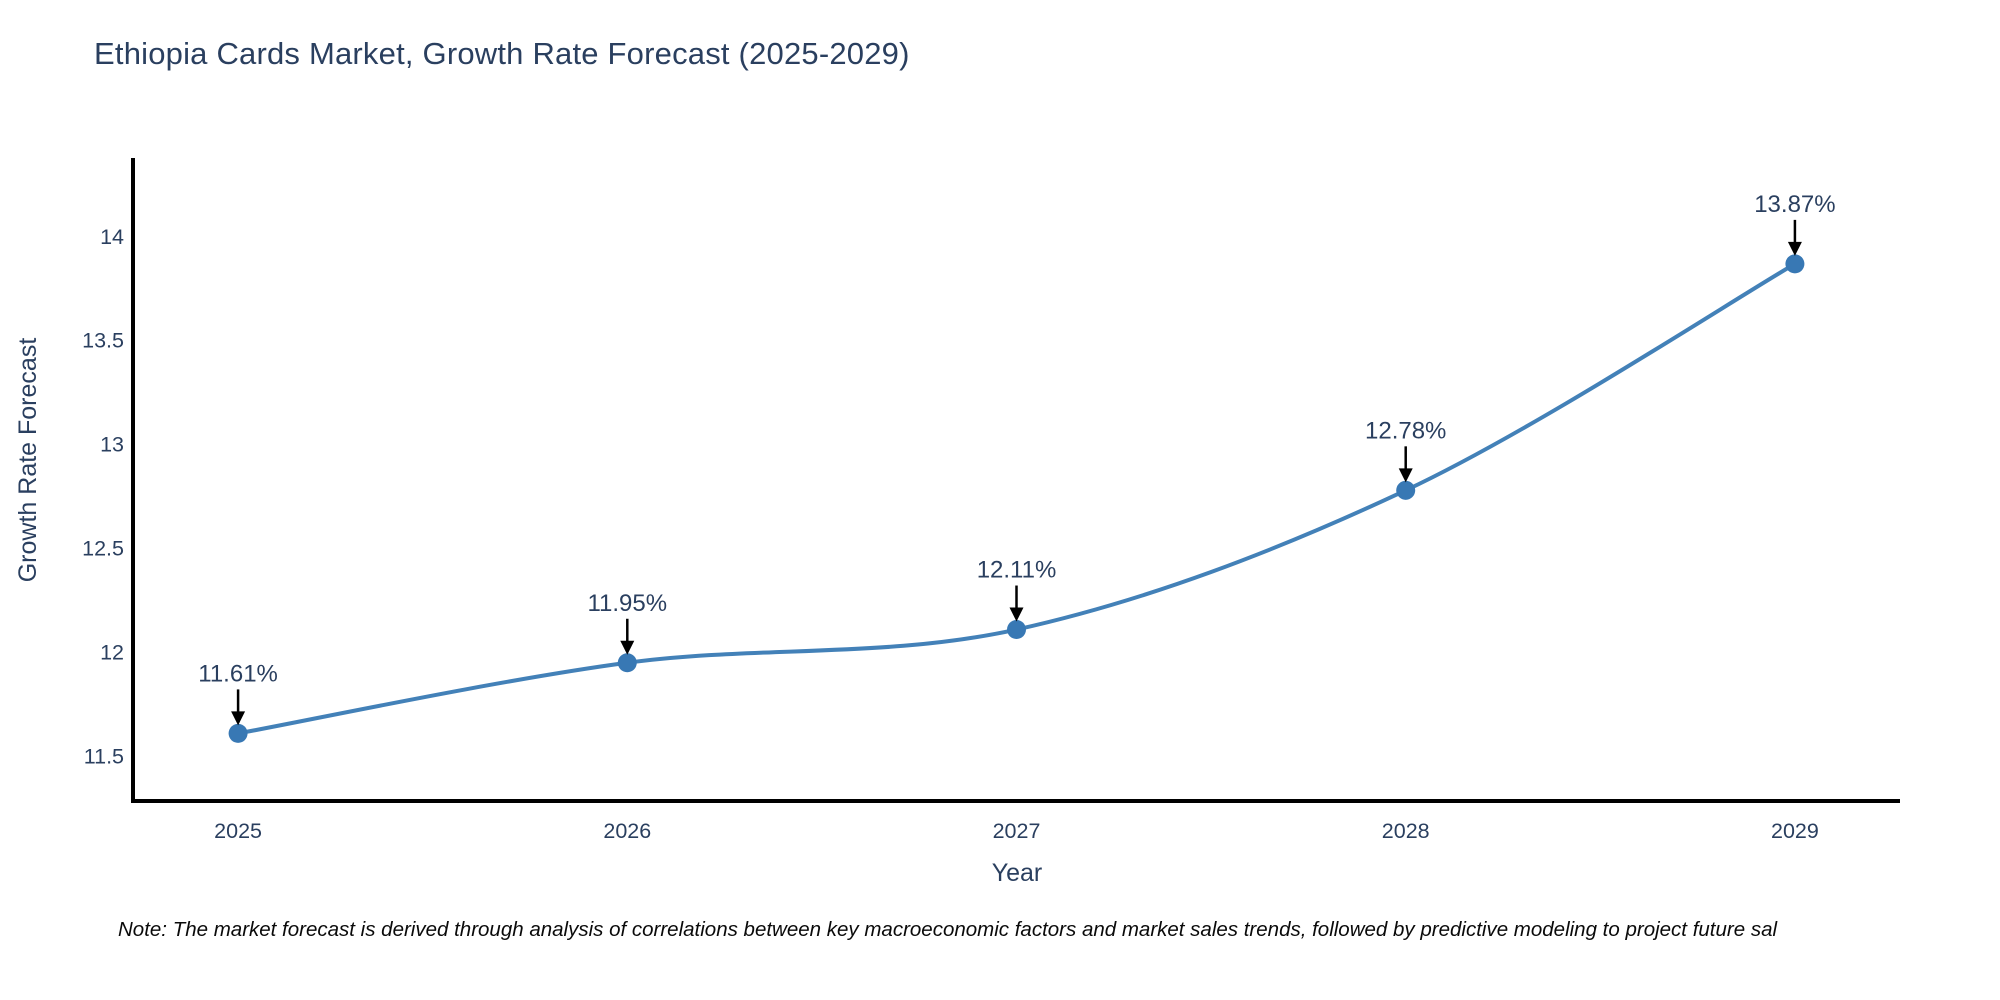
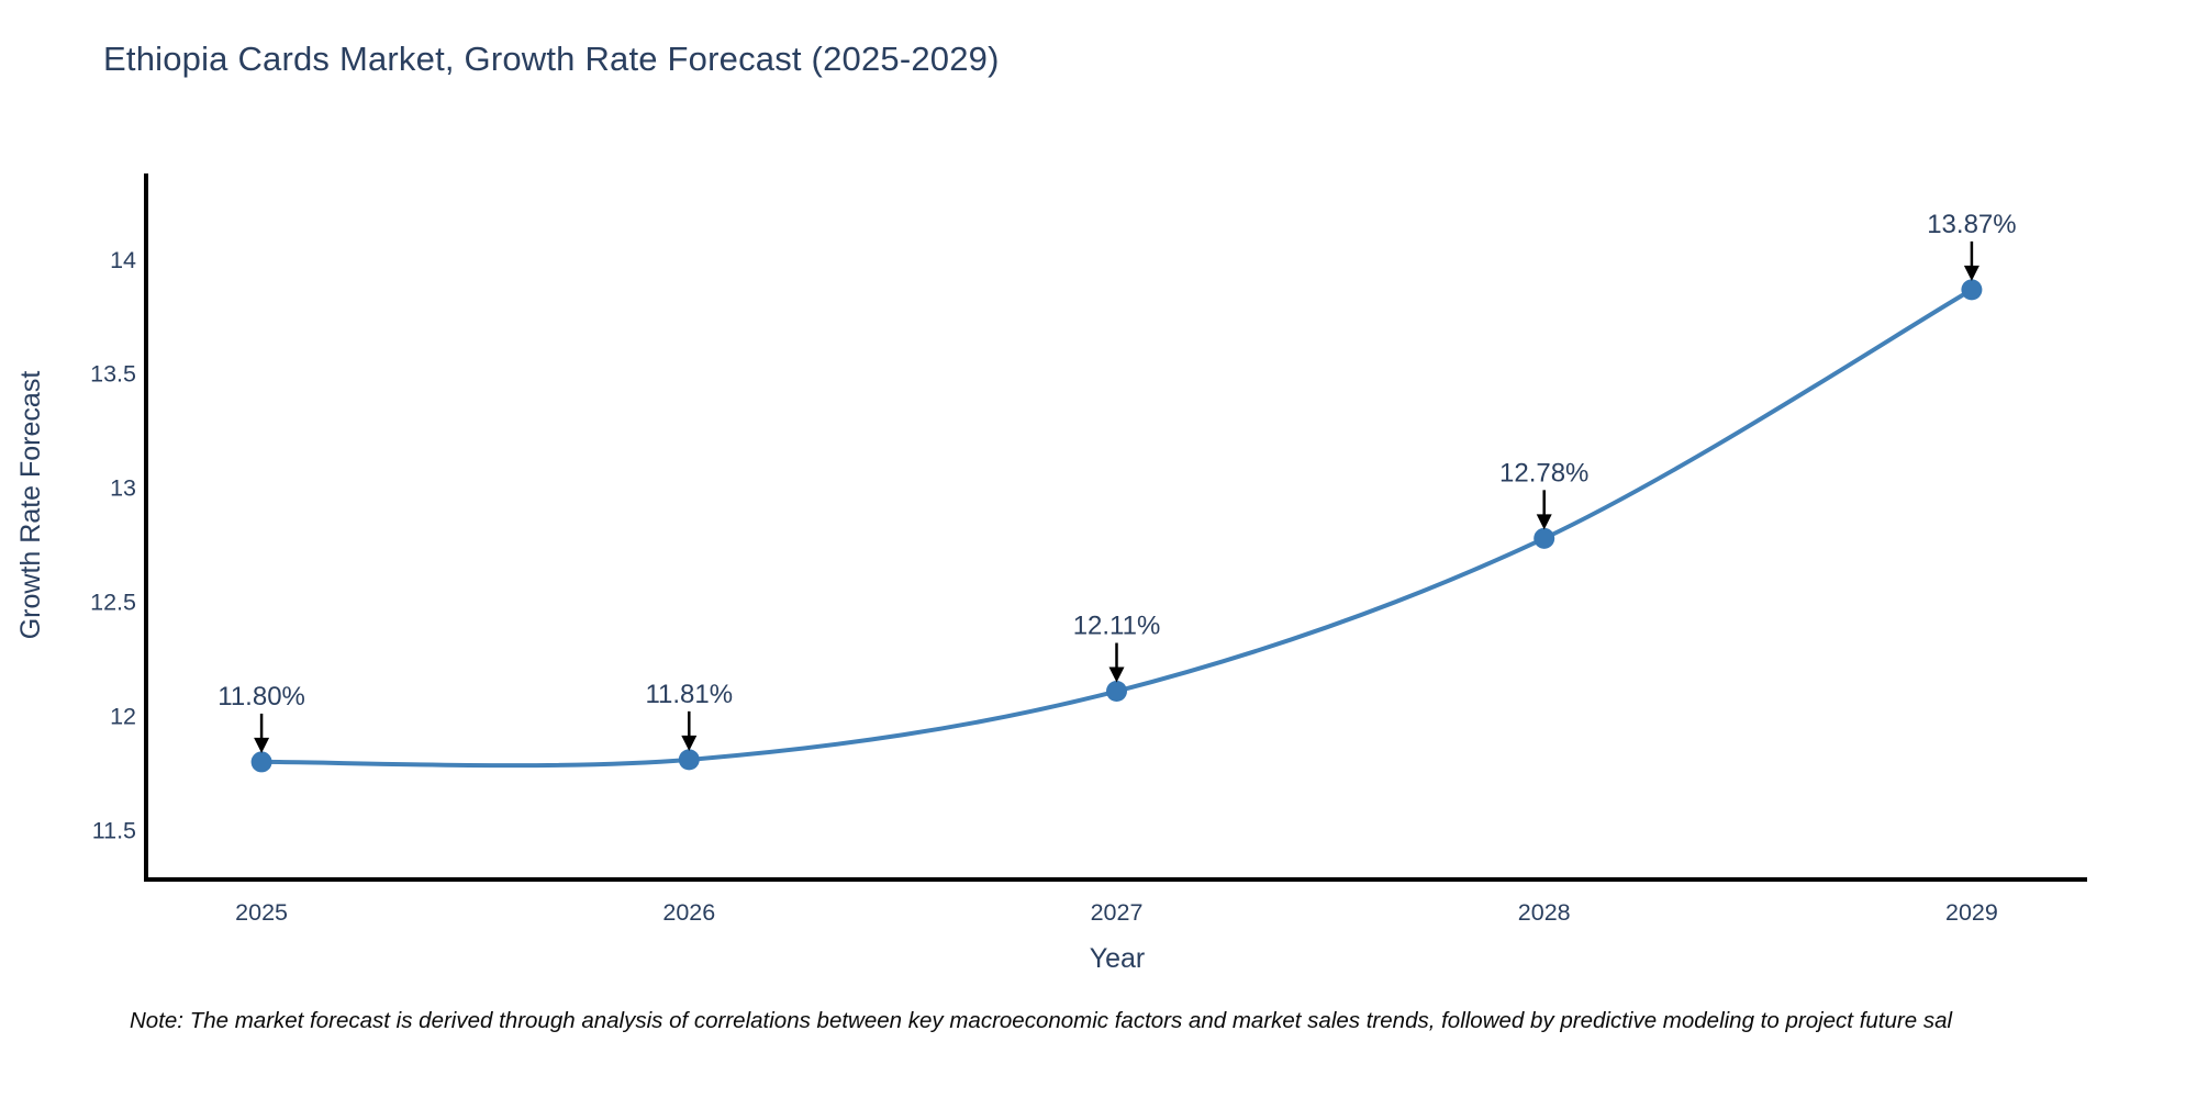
2025: 11.61% -> 11.80%
2026: 11.95% -> 11.81%
